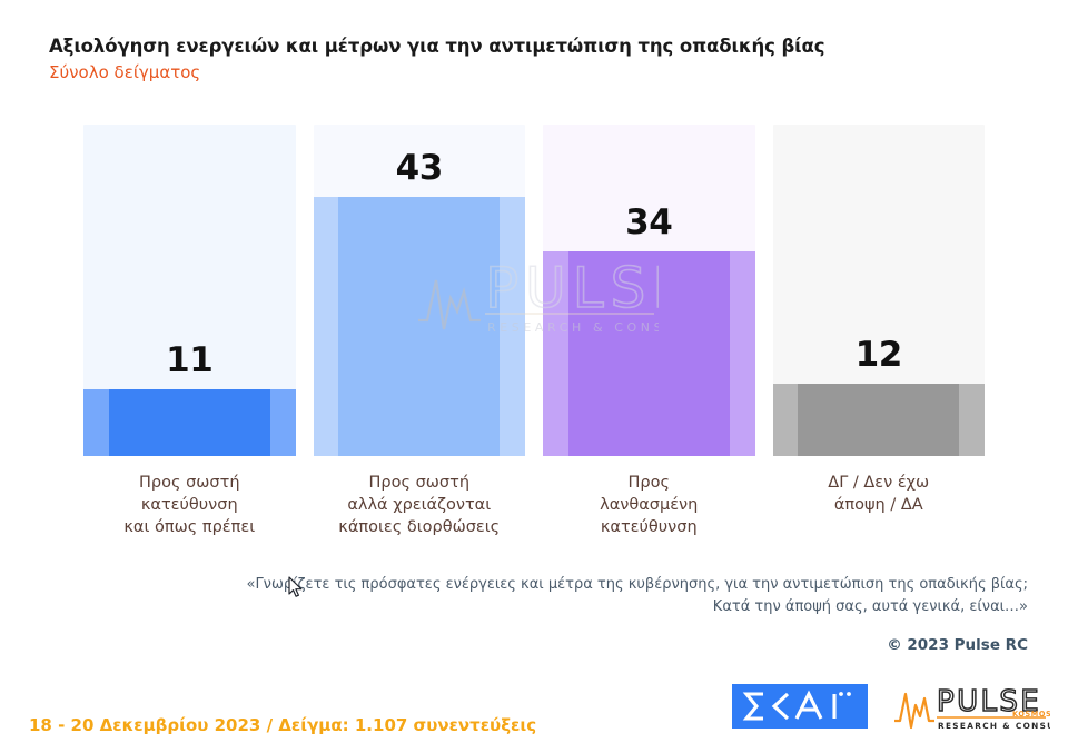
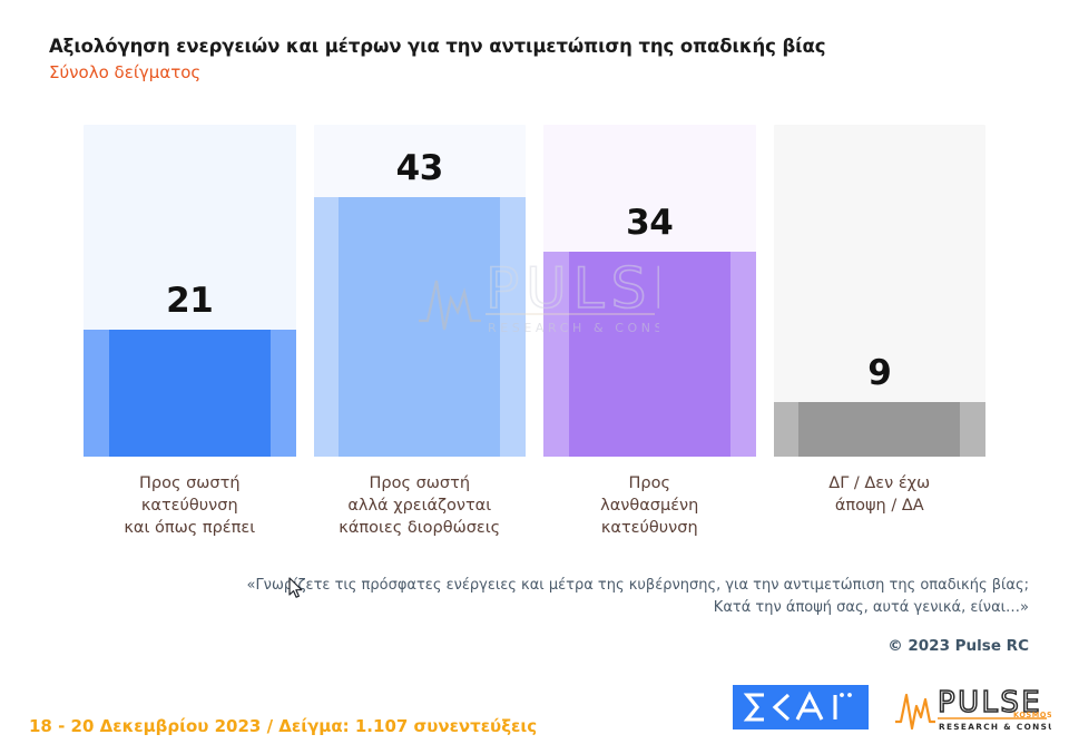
Προς σωστή κατεύθυνση και όπως πρέπει: 11 -> 21
ΔΓ / Δεν έχω άποψη / ΔΑ: 12 -> 9
